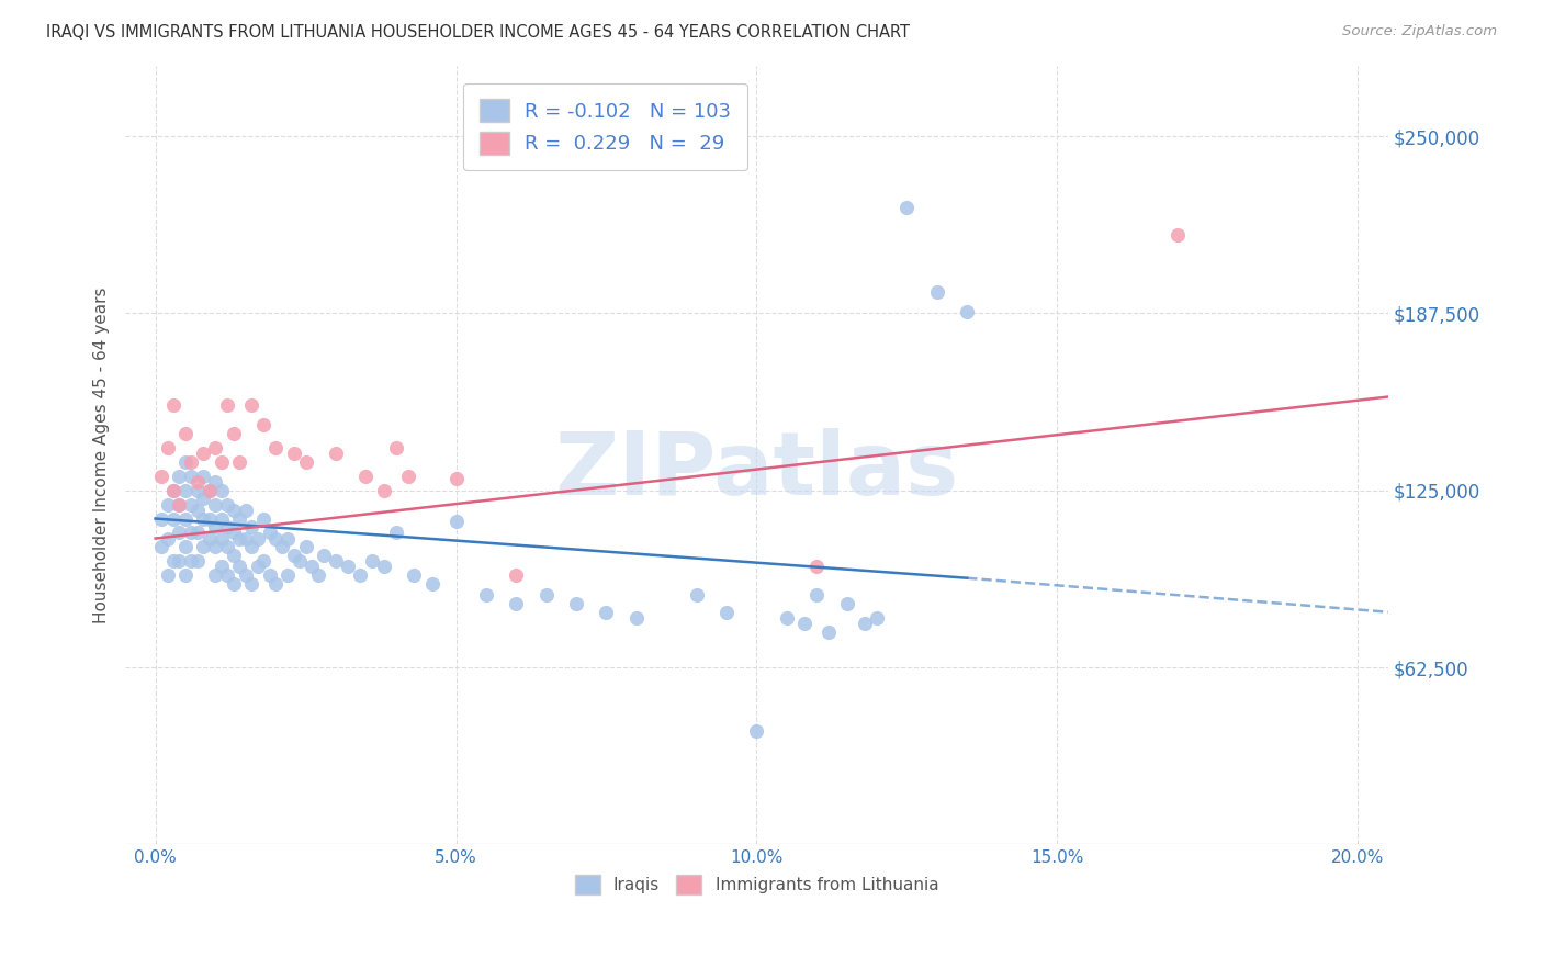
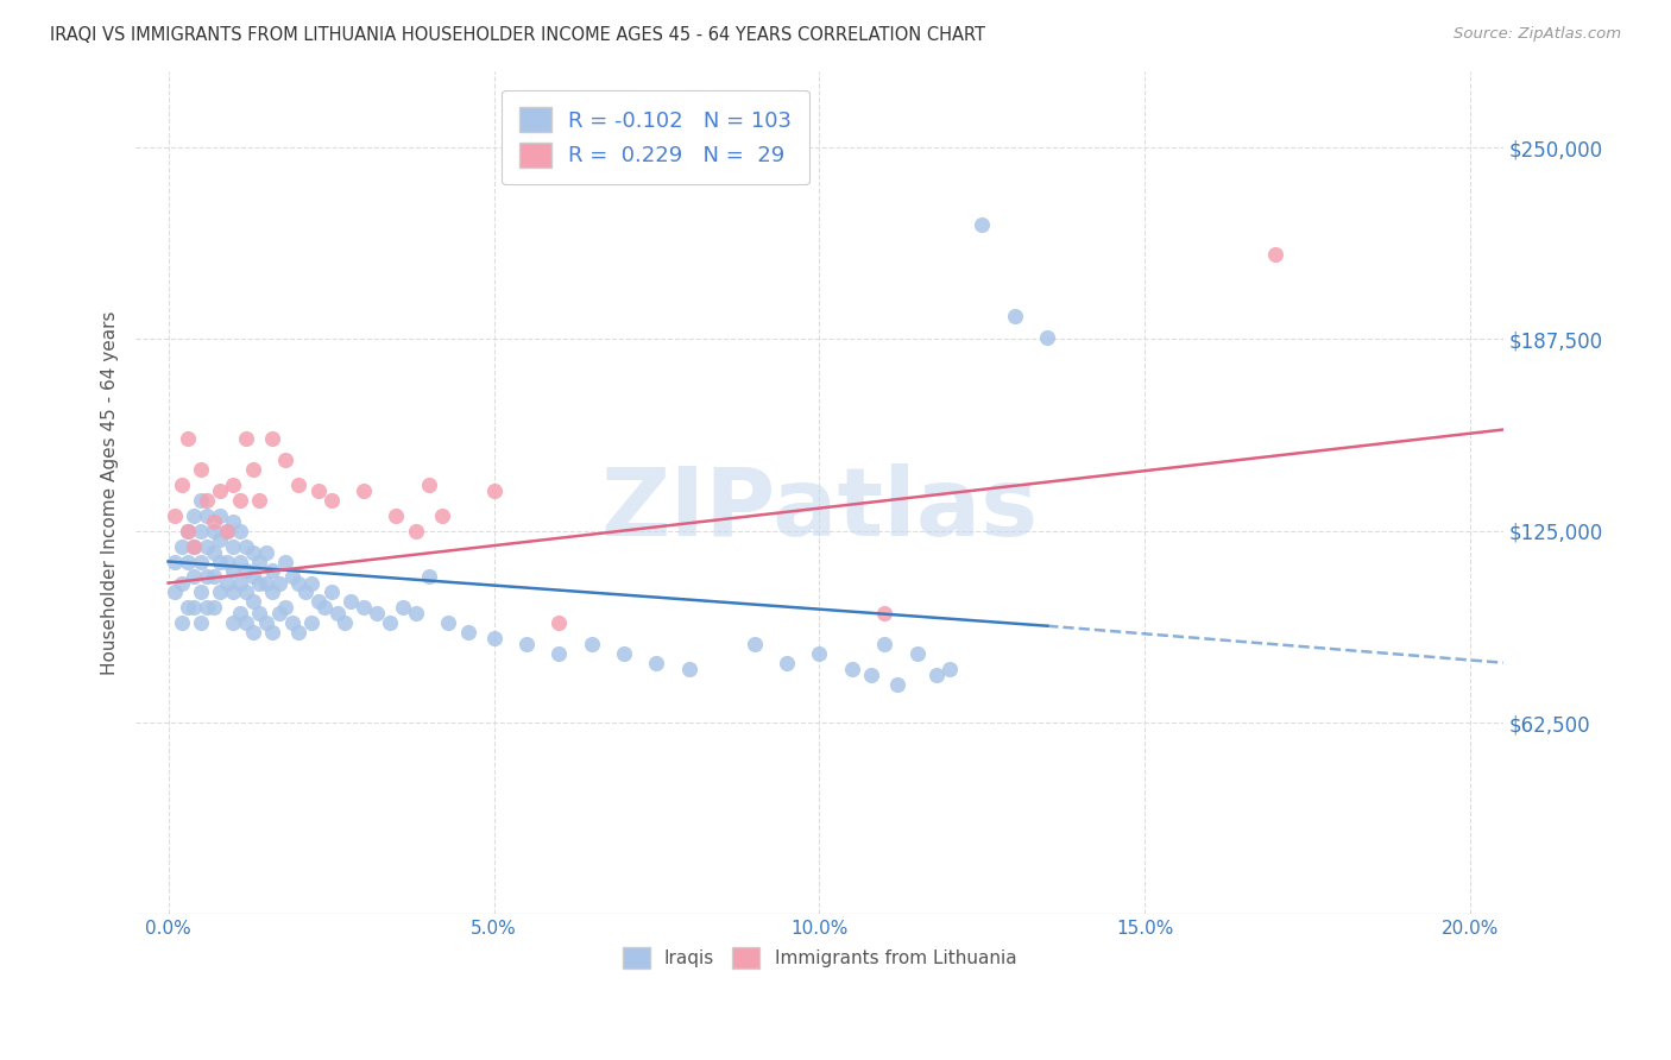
Iraqis/5.0%: $114,000 -> $90,000
Immigrants from Lithuania/5.0%: $129,000 -> $138,000
Iraqis/10.0%: $40,000 -> $85,000
